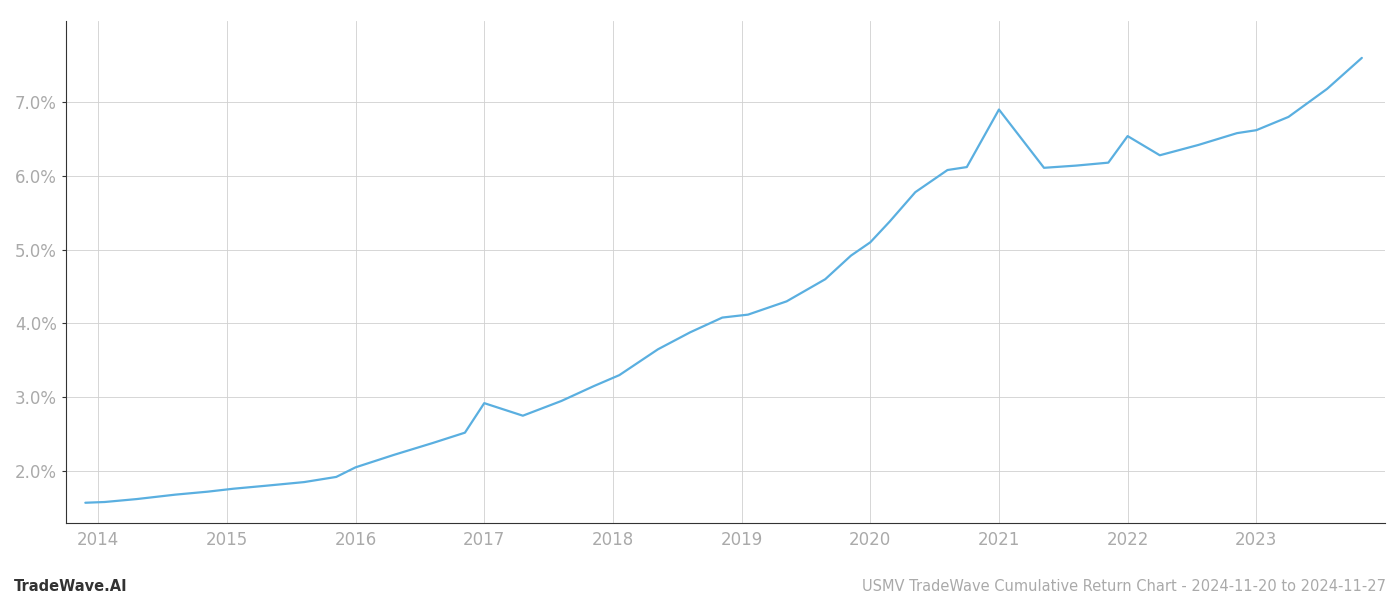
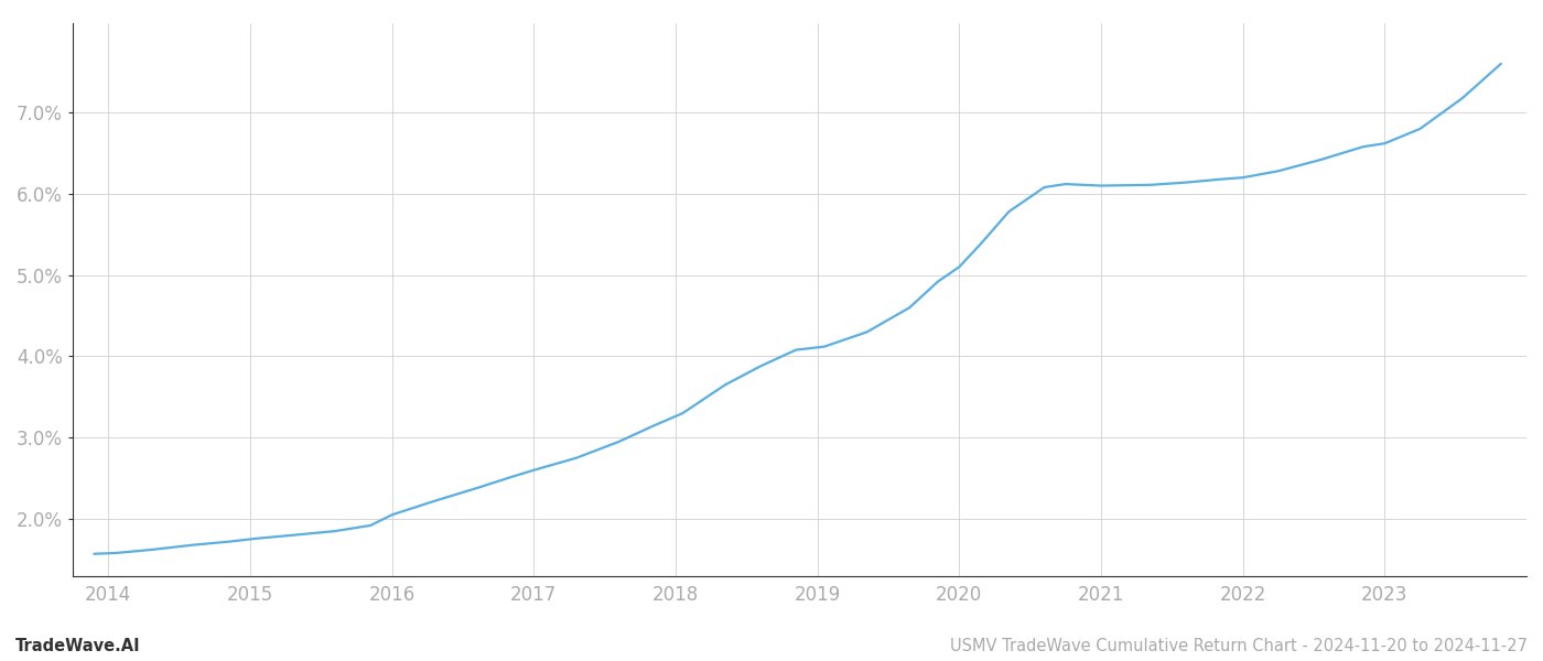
2017: 2.92% -> 2.60%
2021: 6.90% -> 6.10%
2022: 6.54% -> 6.20%
